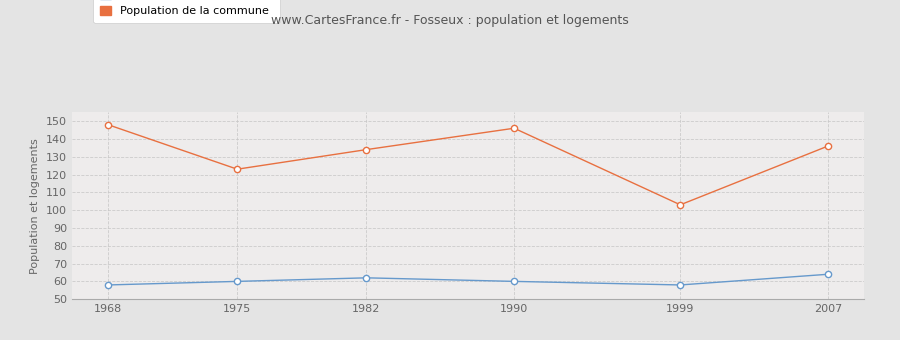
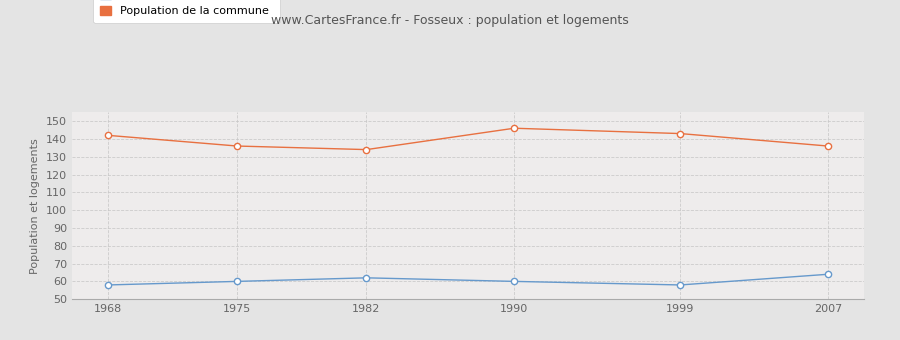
Population de la commune/1968: 148 -> 142
Population de la commune/1975: 123 -> 136
Population de la commune/1999: 103 -> 143
